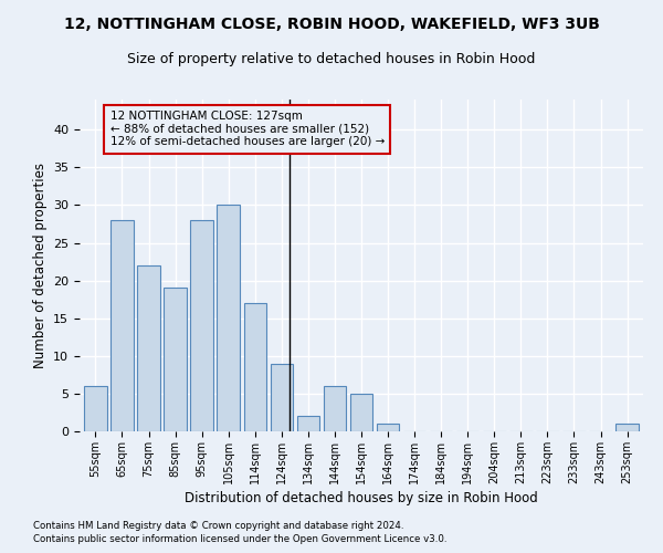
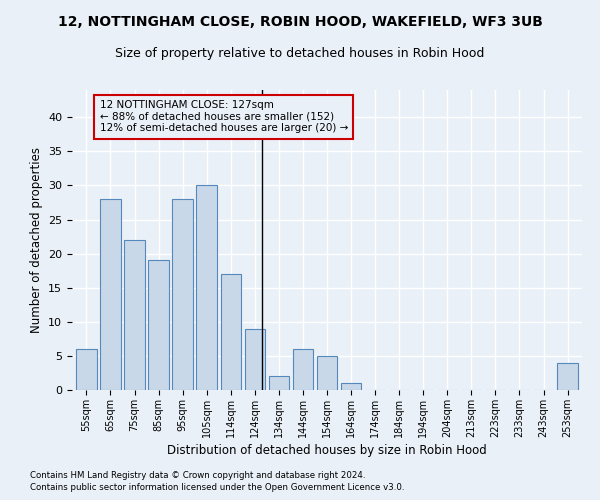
253sqm: 1 -> 4
